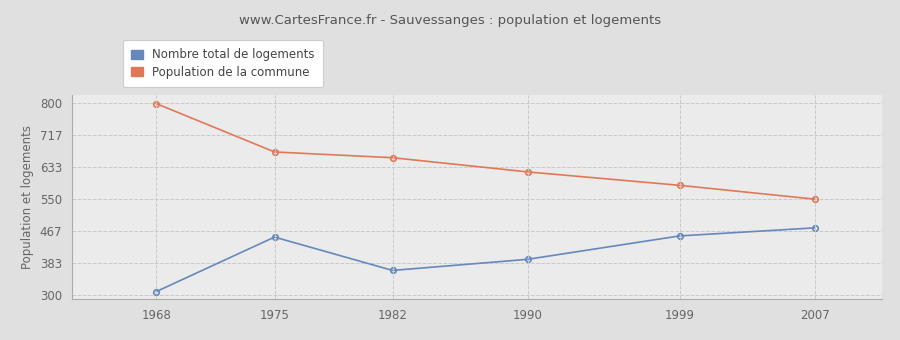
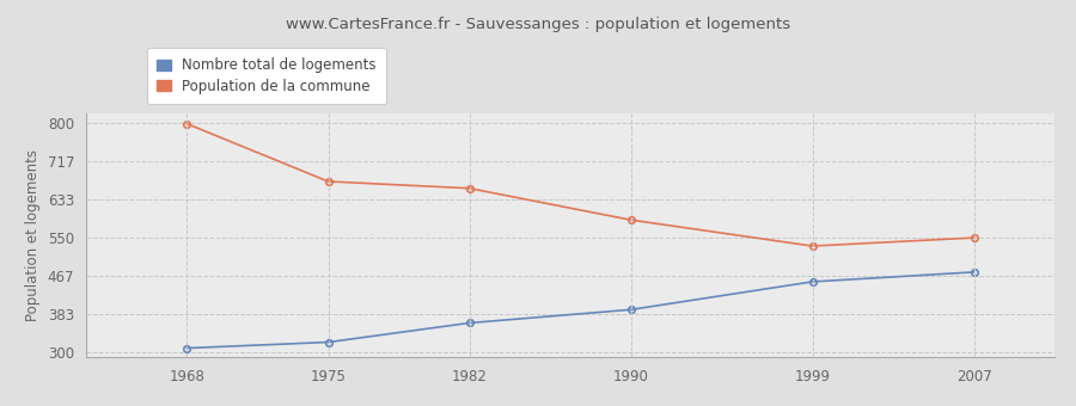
Nombre total de logements/1975: 450 -> 321
Population de la commune/1990: 620 -> 588
Population de la commune/1999: 585 -> 531
